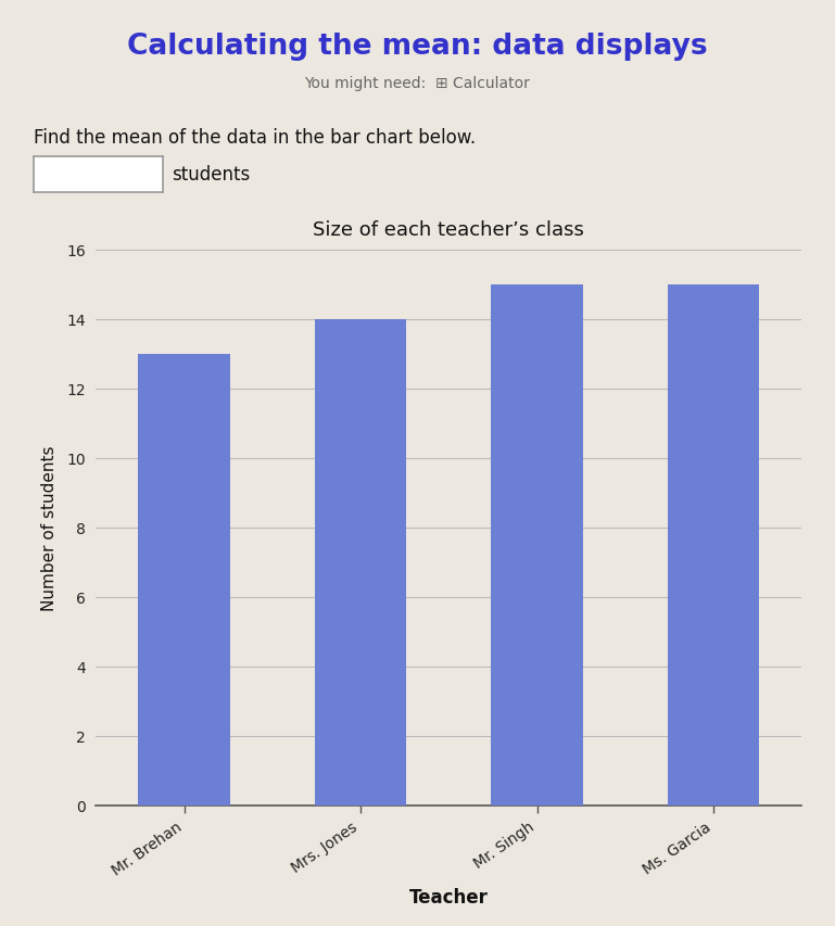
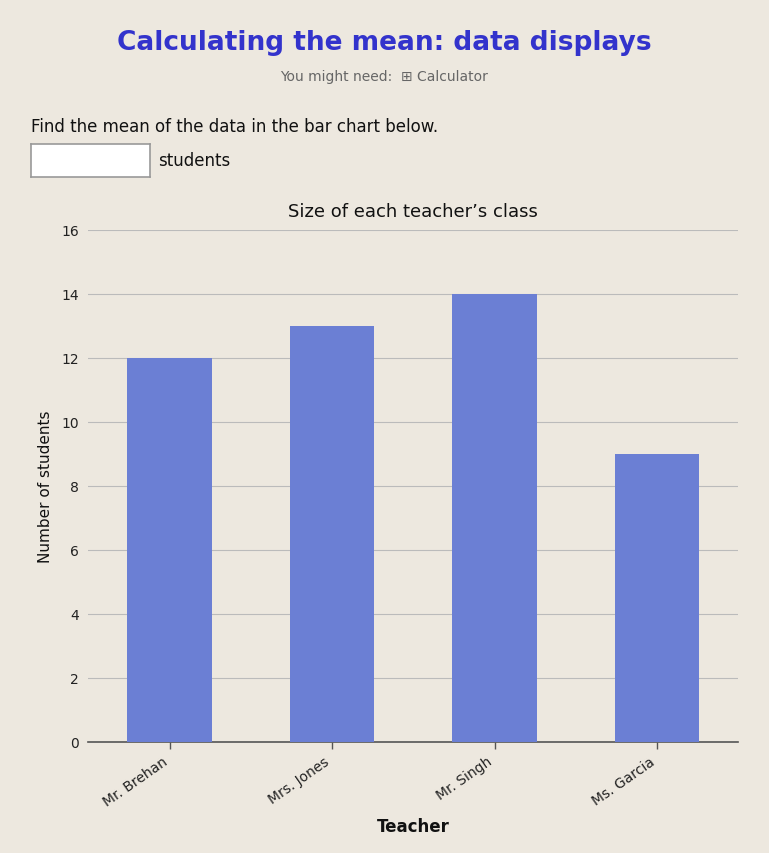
Mr. Brehan: 13 -> 12
Mrs. Jones: 14 -> 13
Mr. Singh: 15 -> 14
Ms. Garcia: 15 -> 9
